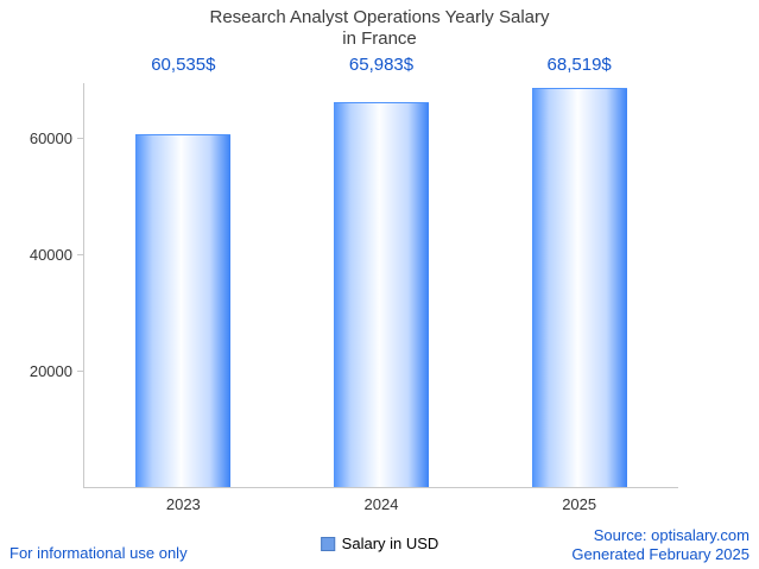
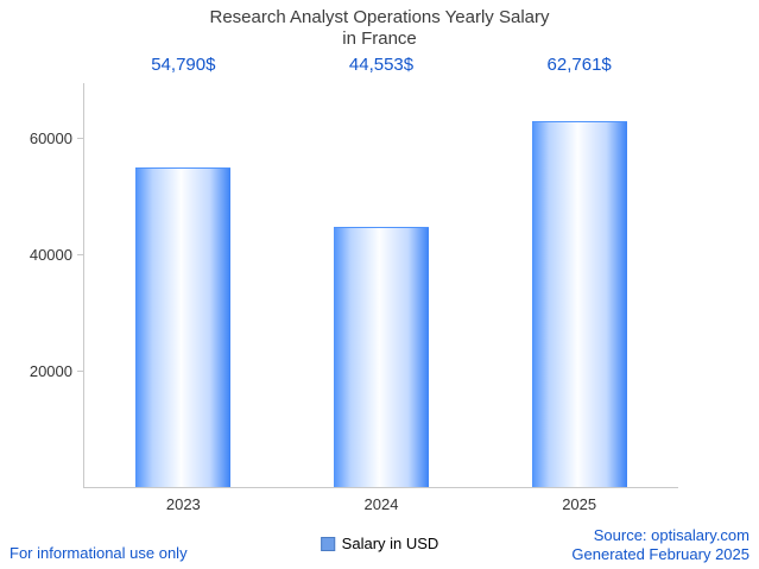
2023: 60,535 -> 54,790
2024: 65,983 -> 44,553
2025: 68,519 -> 62,761
